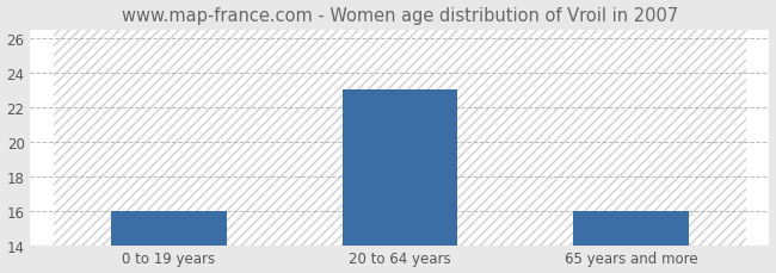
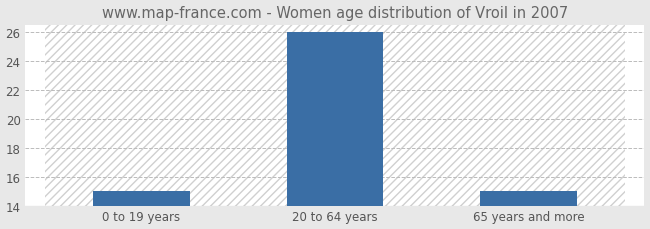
0 to 19 years: 16 -> 15
20 to 64 years: 23 -> 26
65 years and more: 16 -> 15
